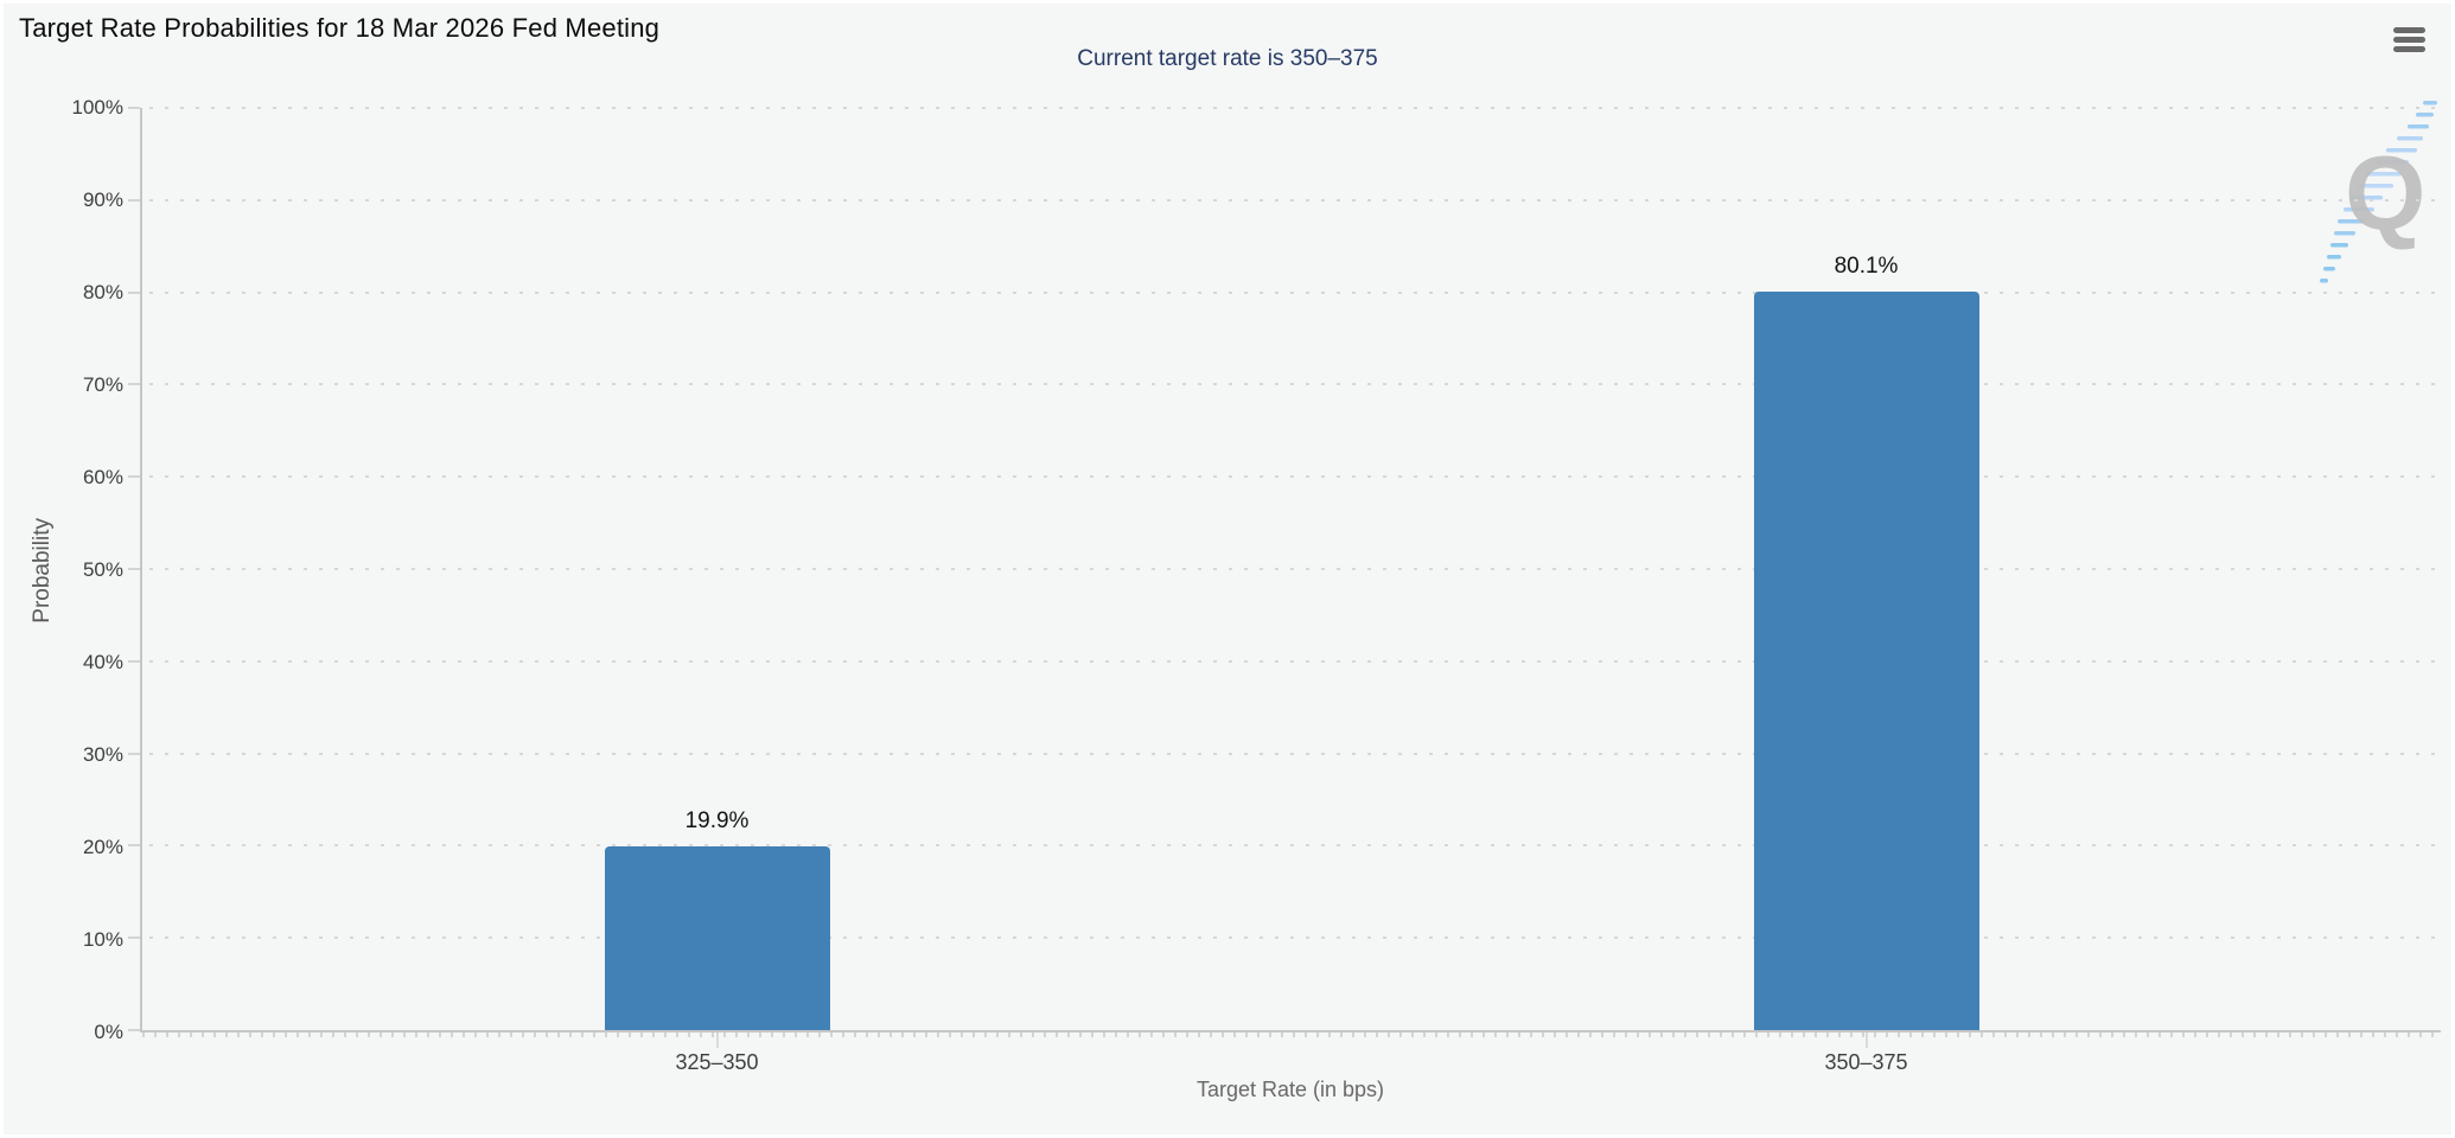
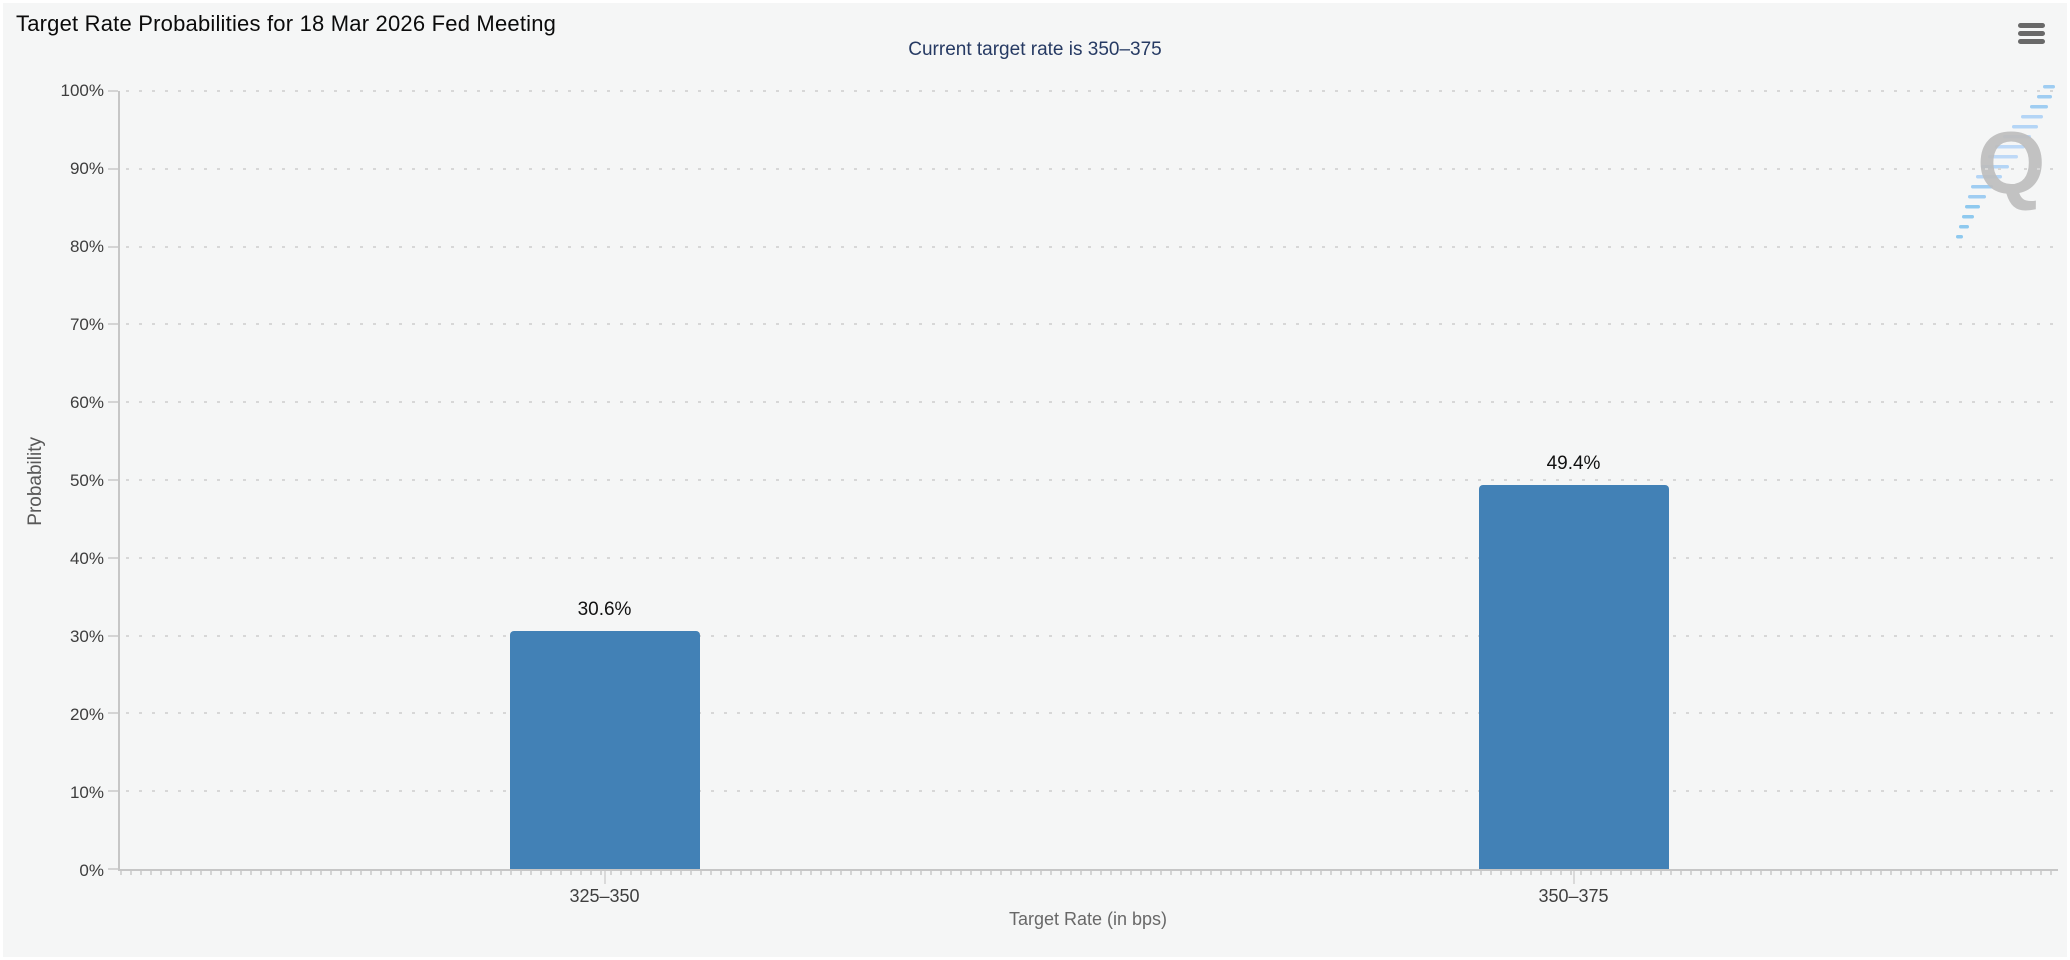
325–350: 19.9% -> 30.6%
350–375: 80.1% -> 49.4%
